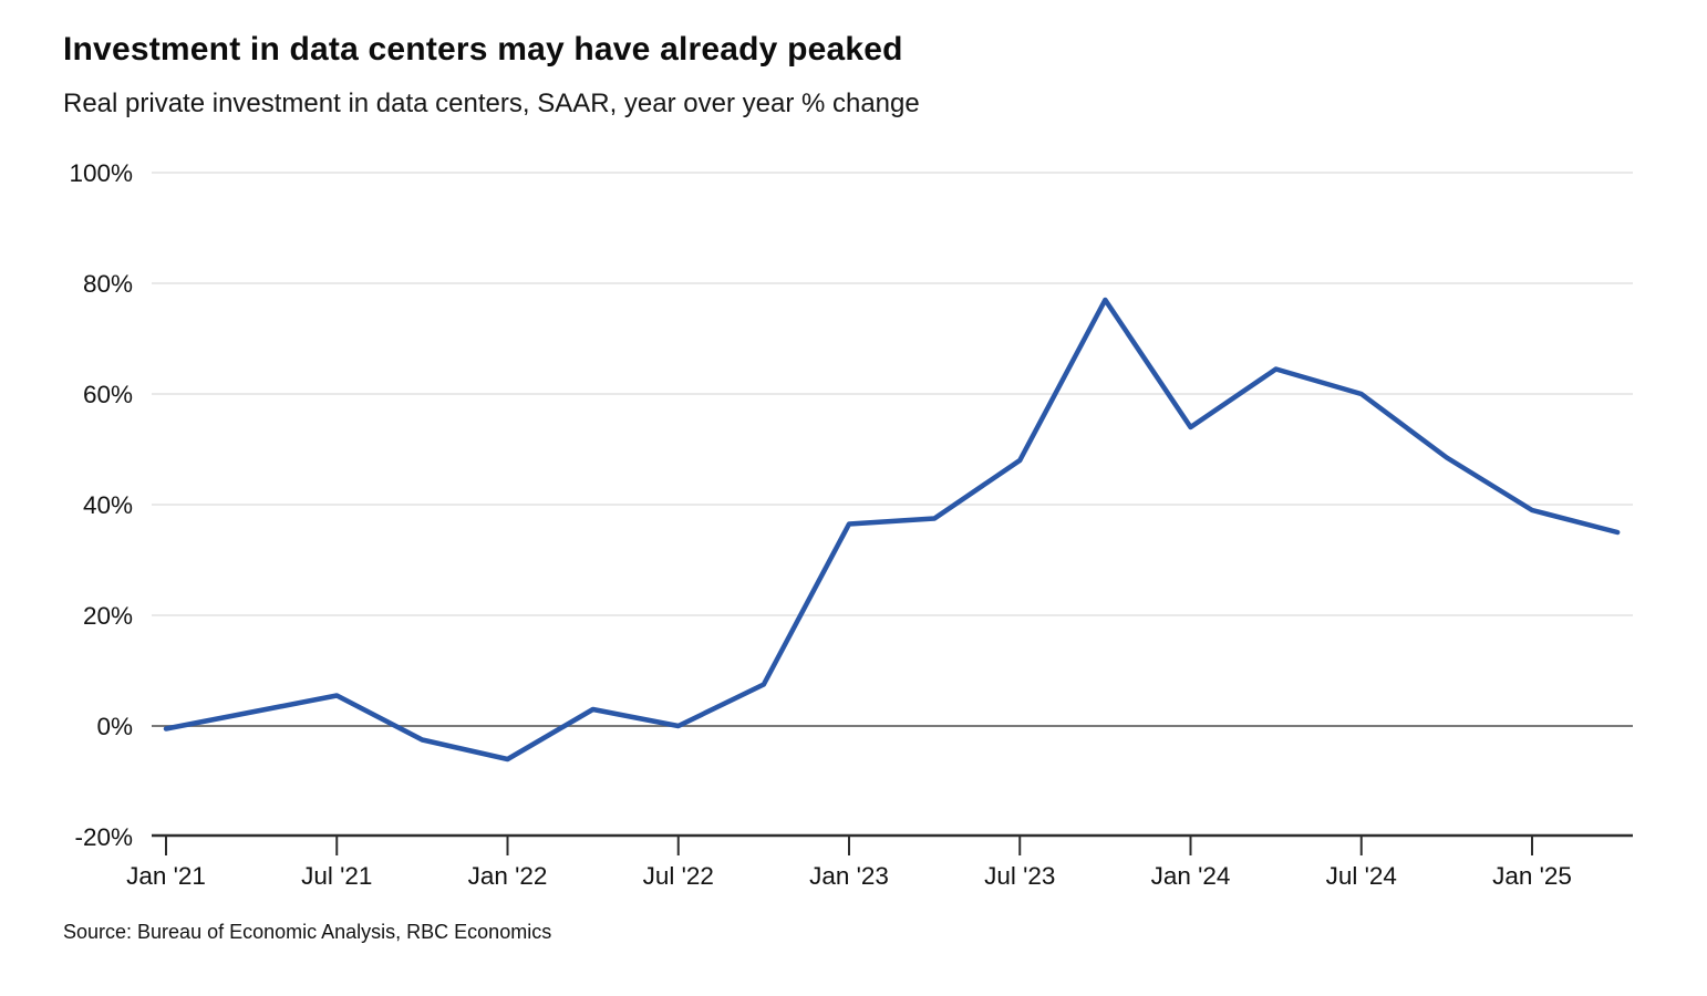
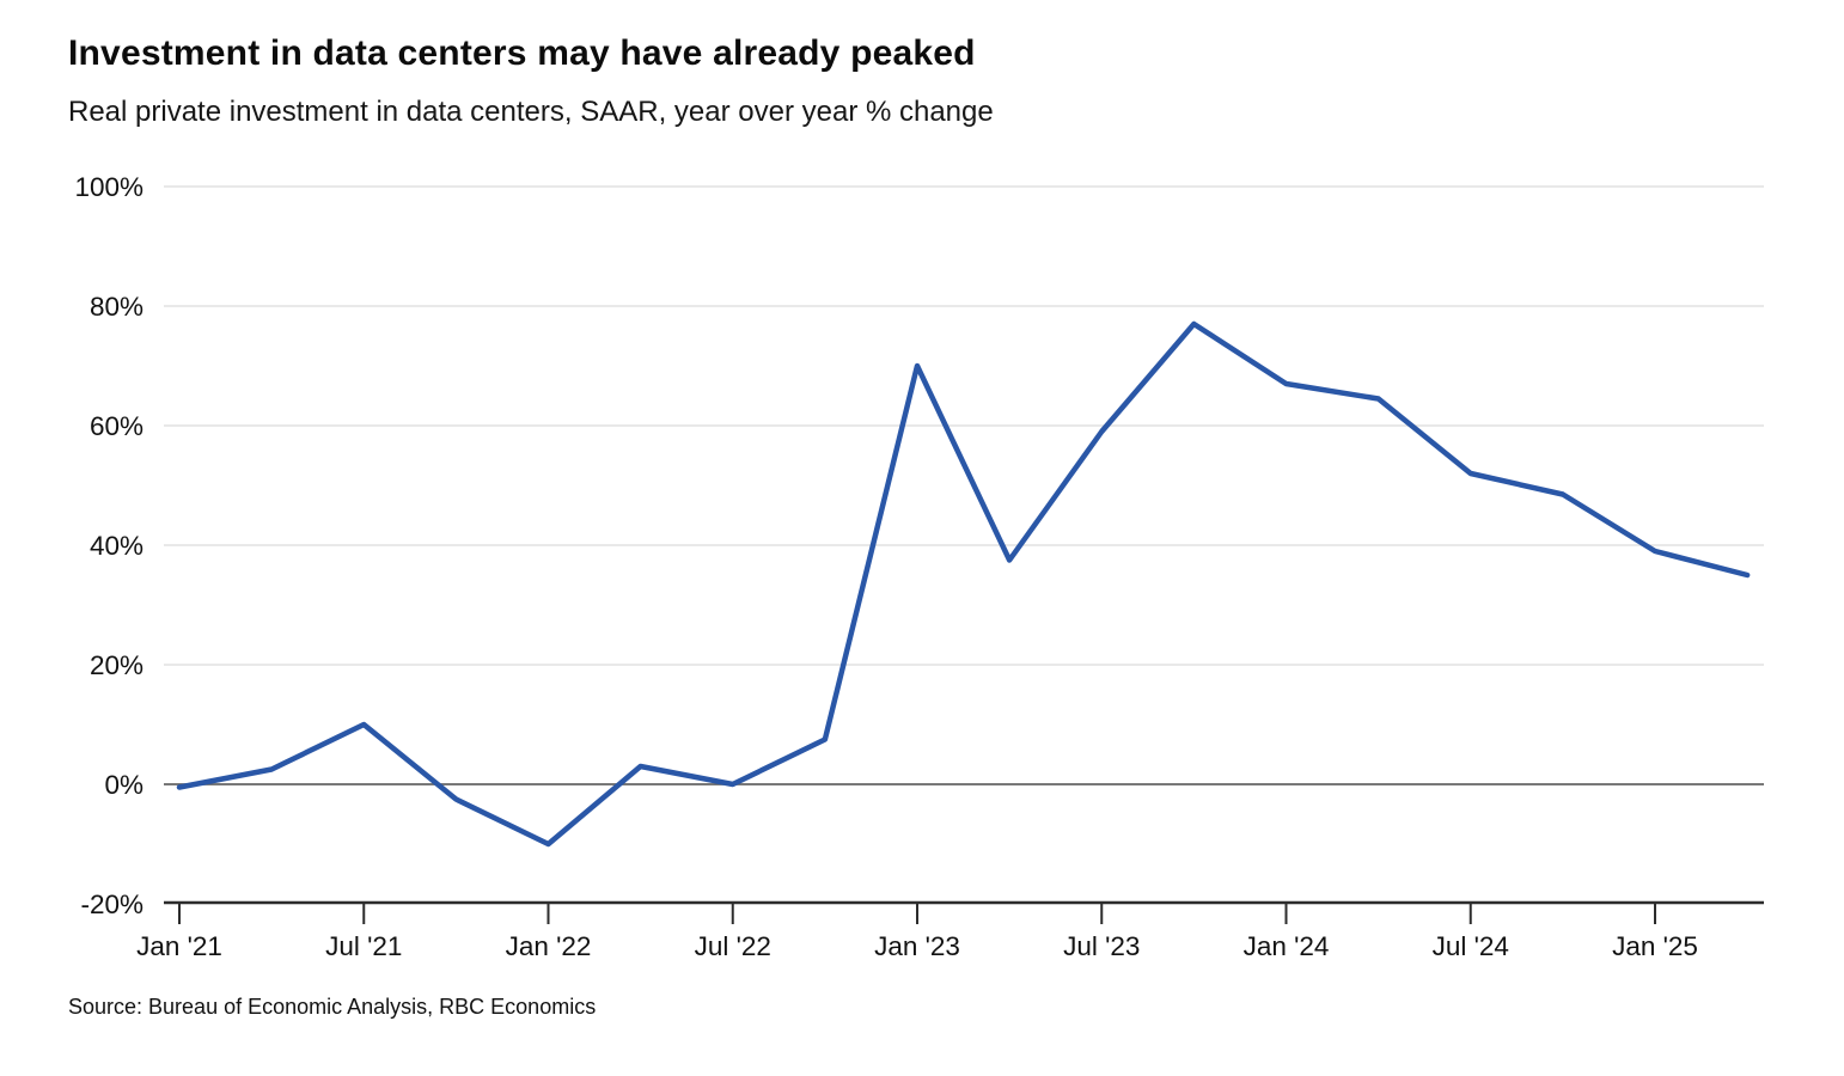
Jul '21: 6% -> 10%
Jan '22: -6% -> -10%
Jan '23: 36% -> 70%
Jul '23: 48% -> 59%
Jan '24: 54% -> 67%
Jul '24: 60% -> 52%
